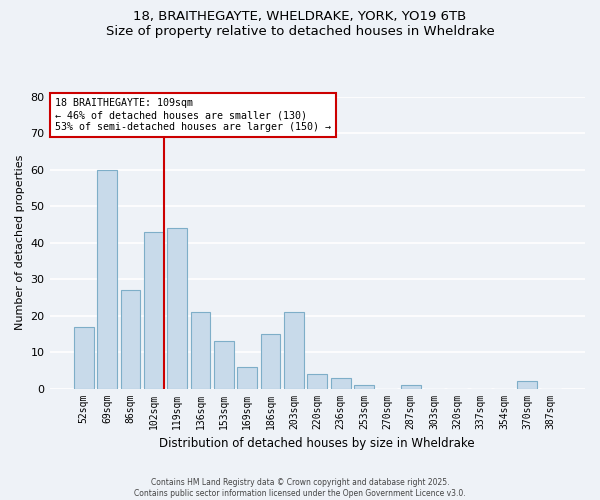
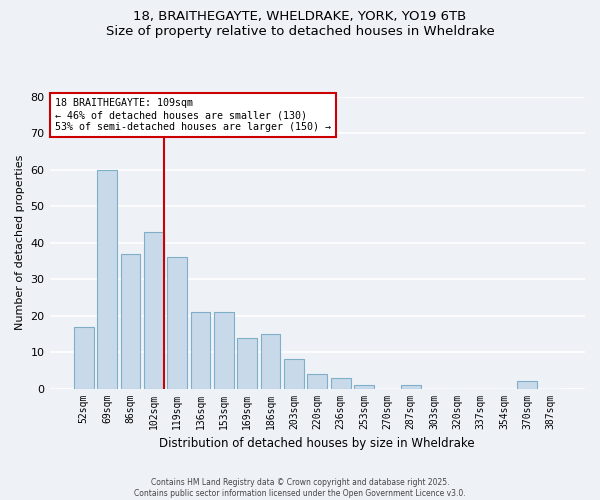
86sqm: 27 -> 37
119sqm: 44 -> 36
153sqm: 13 -> 21
169sqm: 6 -> 14
203sqm: 21 -> 8
